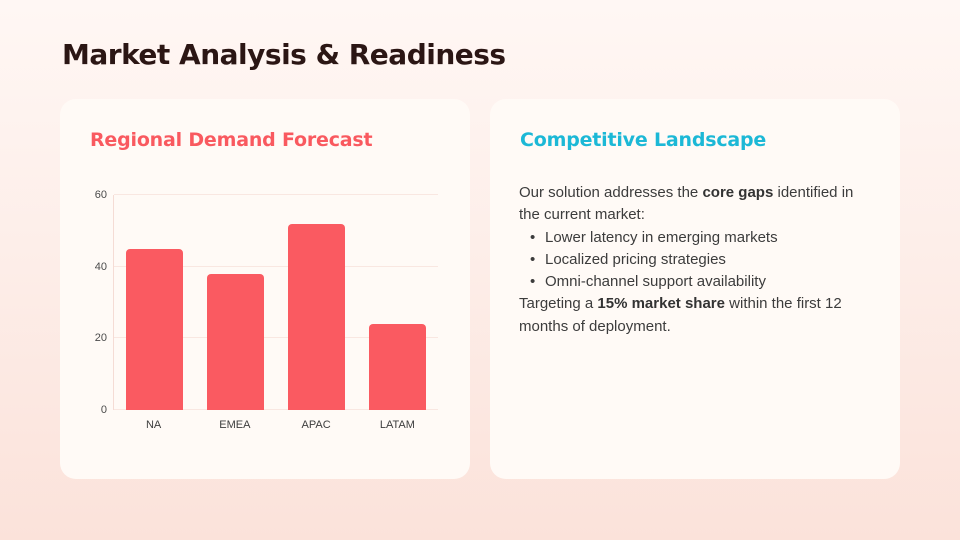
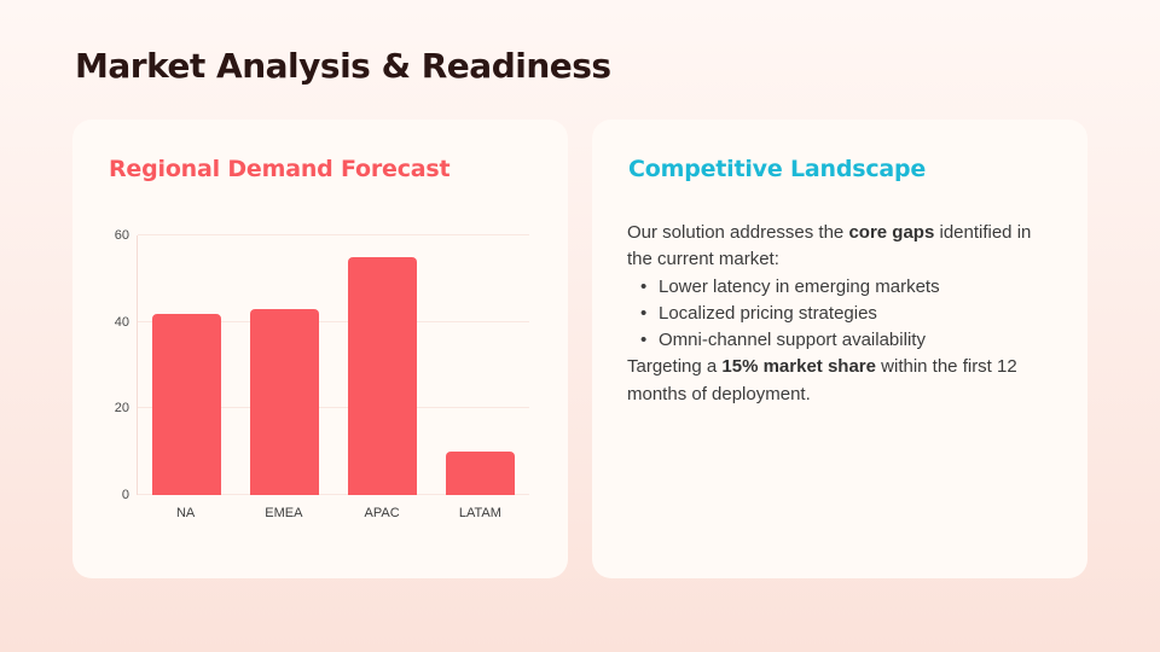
NA: 45 -> 42
EMEA: 38 -> 43
APAC: 52 -> 55
LATAM: 24 -> 10
